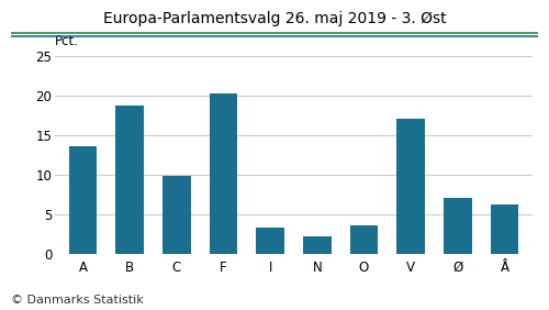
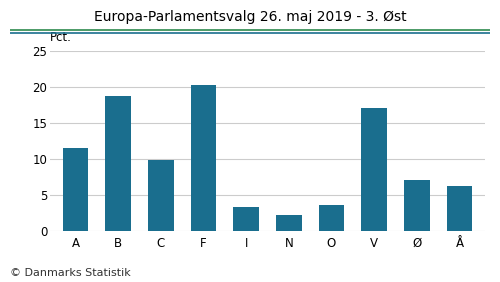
A: 13.6 -> 11.5
